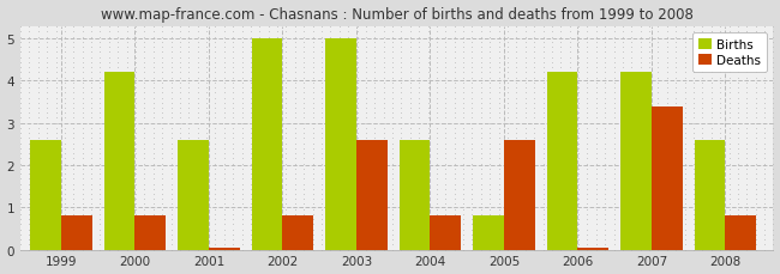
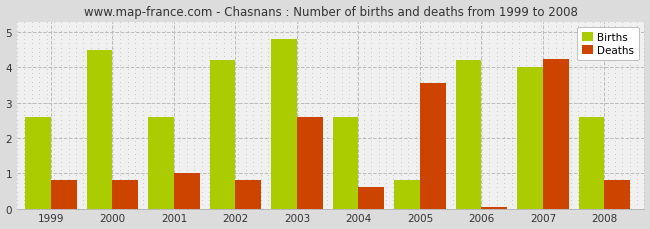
Births/2000: 4.2 -> 4.5
Deaths/2001: 0.05 -> 1.00
Births/2002: 5.0 -> 4.2
Births/2003: 5.0 -> 4.8
Deaths/2004: 0.80 -> 0.60
Deaths/2005: 2.60 -> 3.55
Births/2007: 4.2 -> 4.0
Deaths/2007: 3.40 -> 4.25
